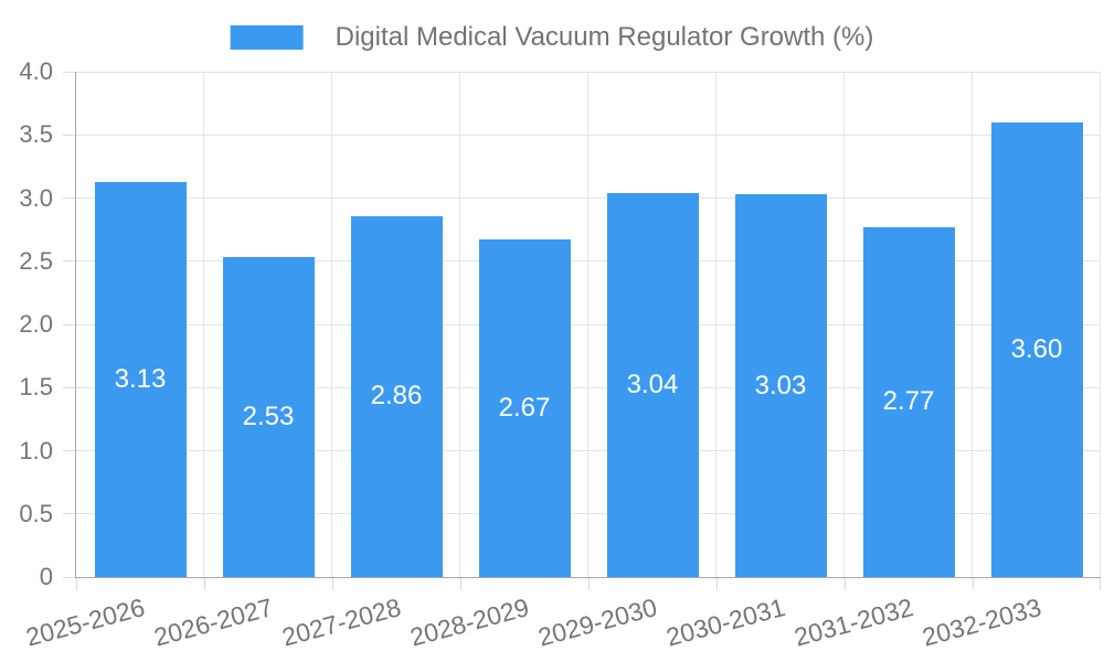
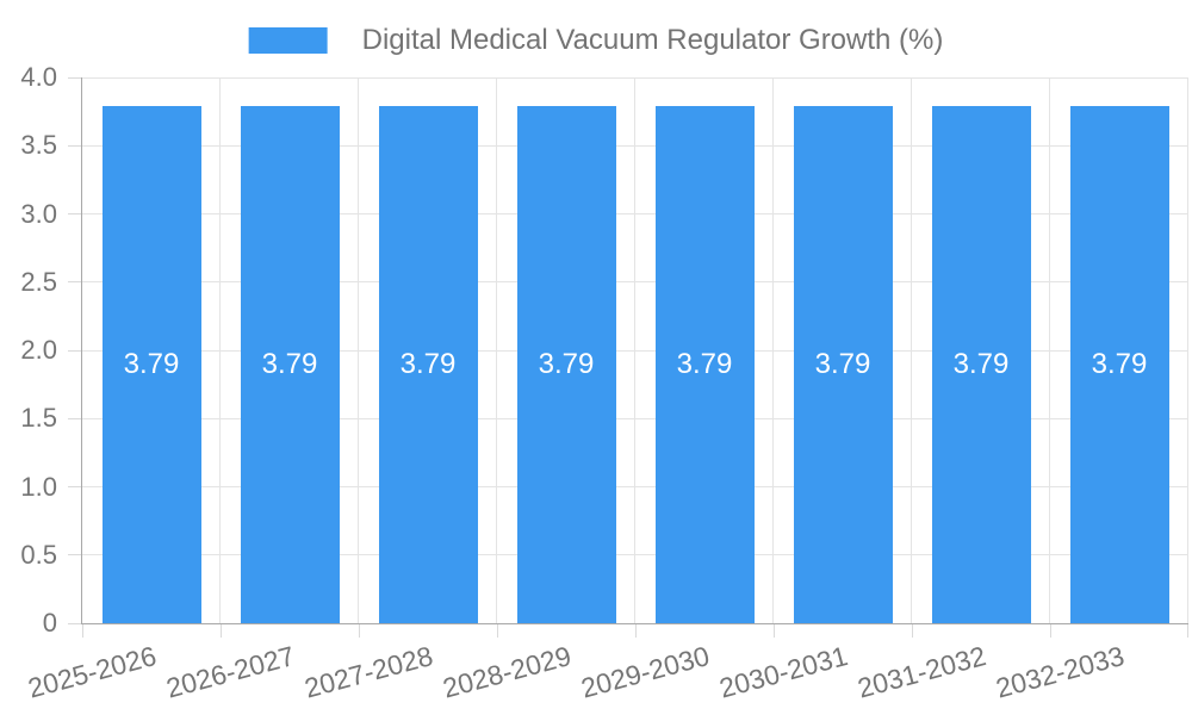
2025-2026: 3.13 -> 3.79
2026-2027: 2.53 -> 3.79
2027-2028: 2.86 -> 3.79
2028-2029: 2.67 -> 3.79
2029-2030: 3.04 -> 3.79
2030-2031: 3.03 -> 3.79
2031-2032: 2.77 -> 3.79
2032-2033: 3.60 -> 3.79
